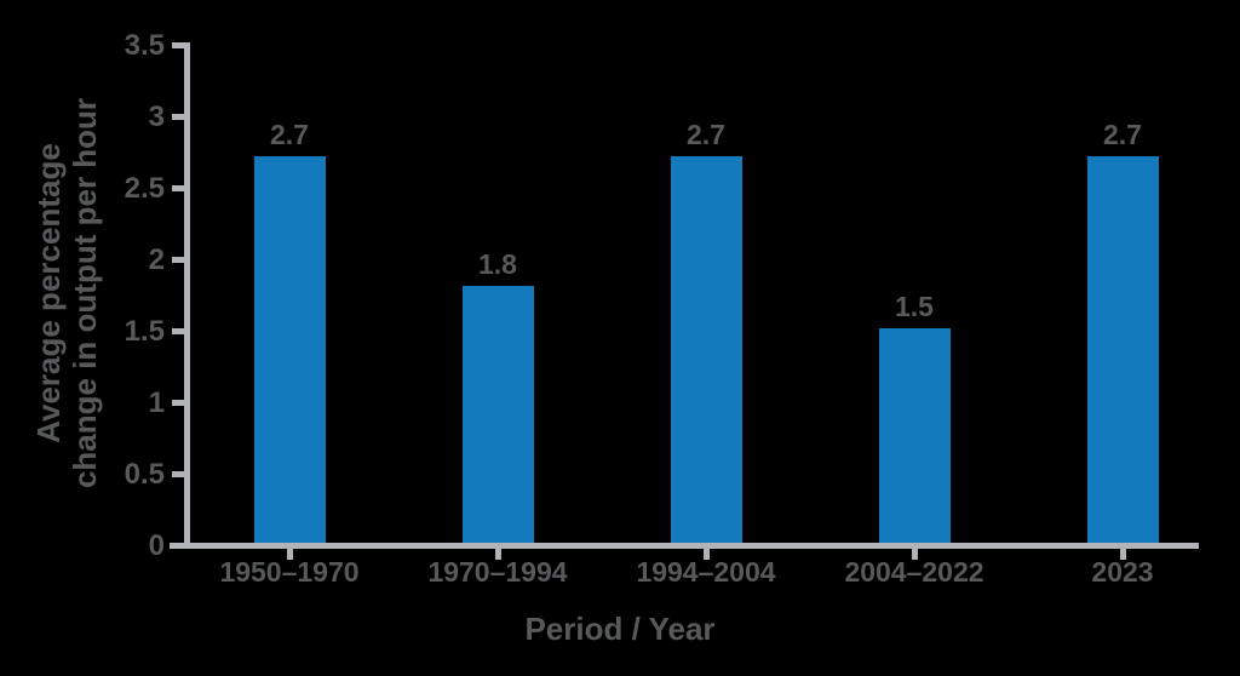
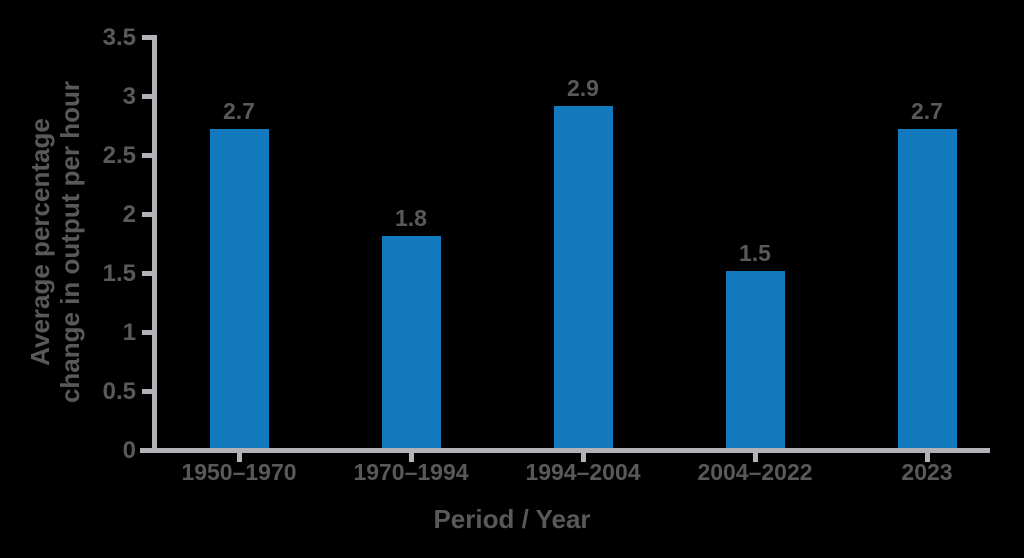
1994–2004: 2.7 -> 2.9
